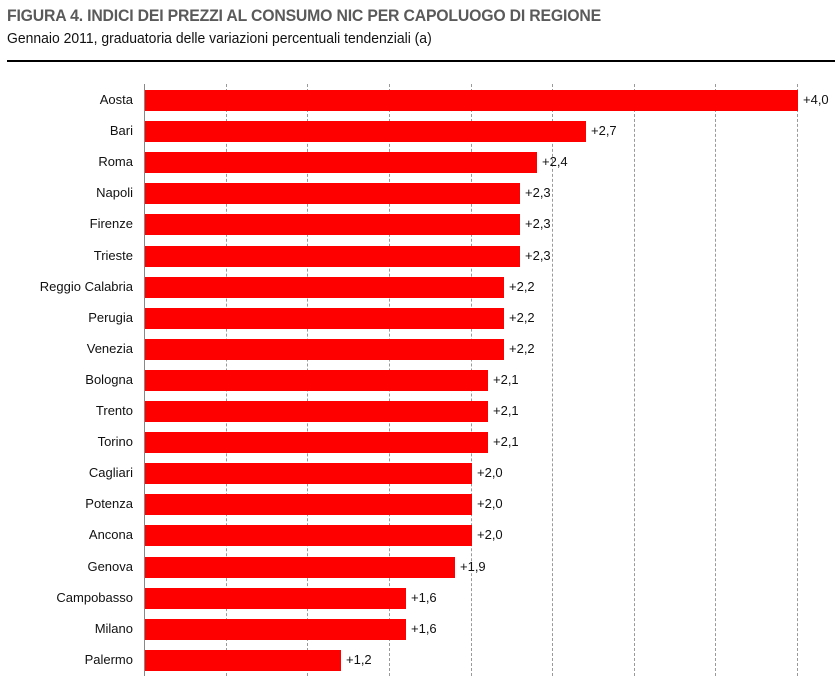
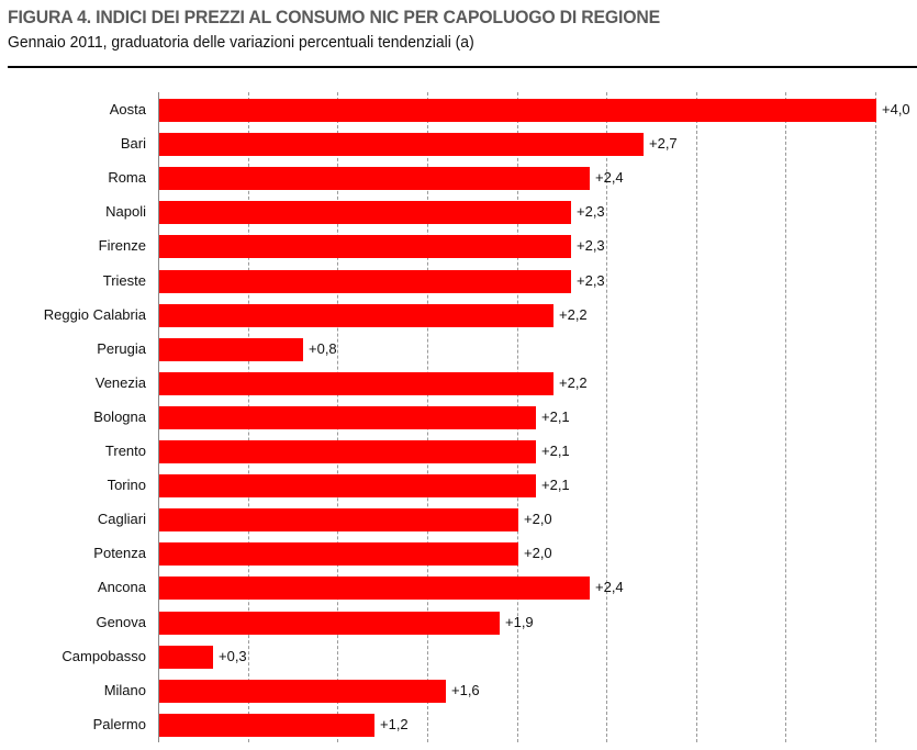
Perugia: +2,2 -> +0,8
Ancona: +2,0 -> +2,4
Campobasso: +1,6 -> +0,3
